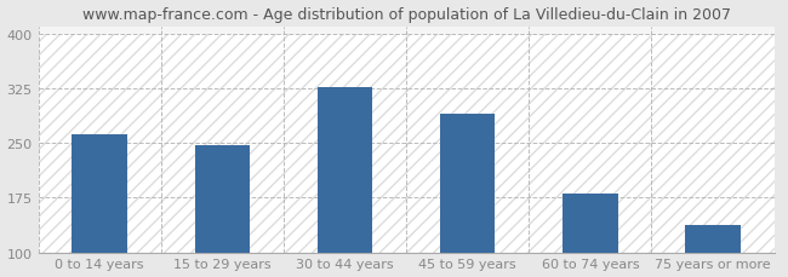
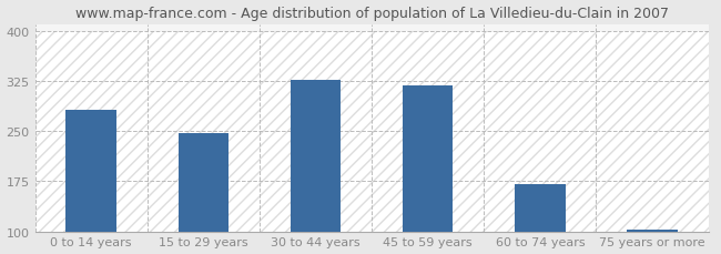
0 to 14 years: 262 -> 282
45 to 59 years: 290 -> 318
60 to 74 years: 180 -> 170
75 years or more: 138 -> 103
